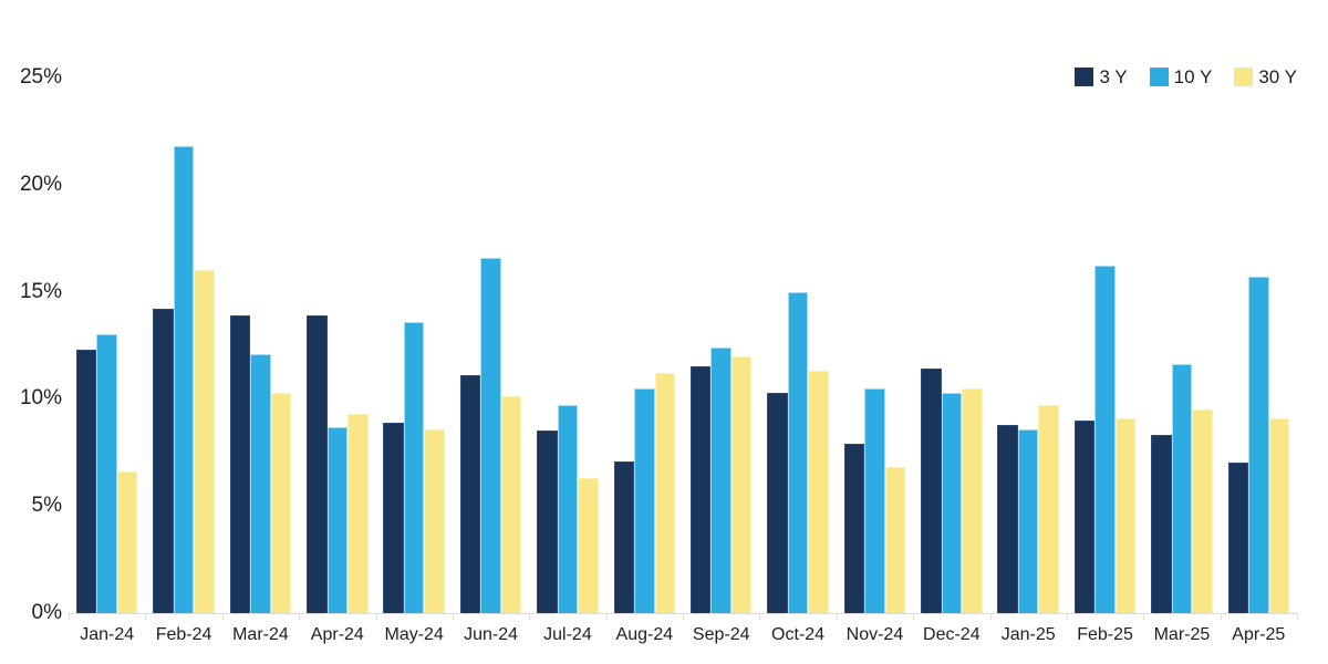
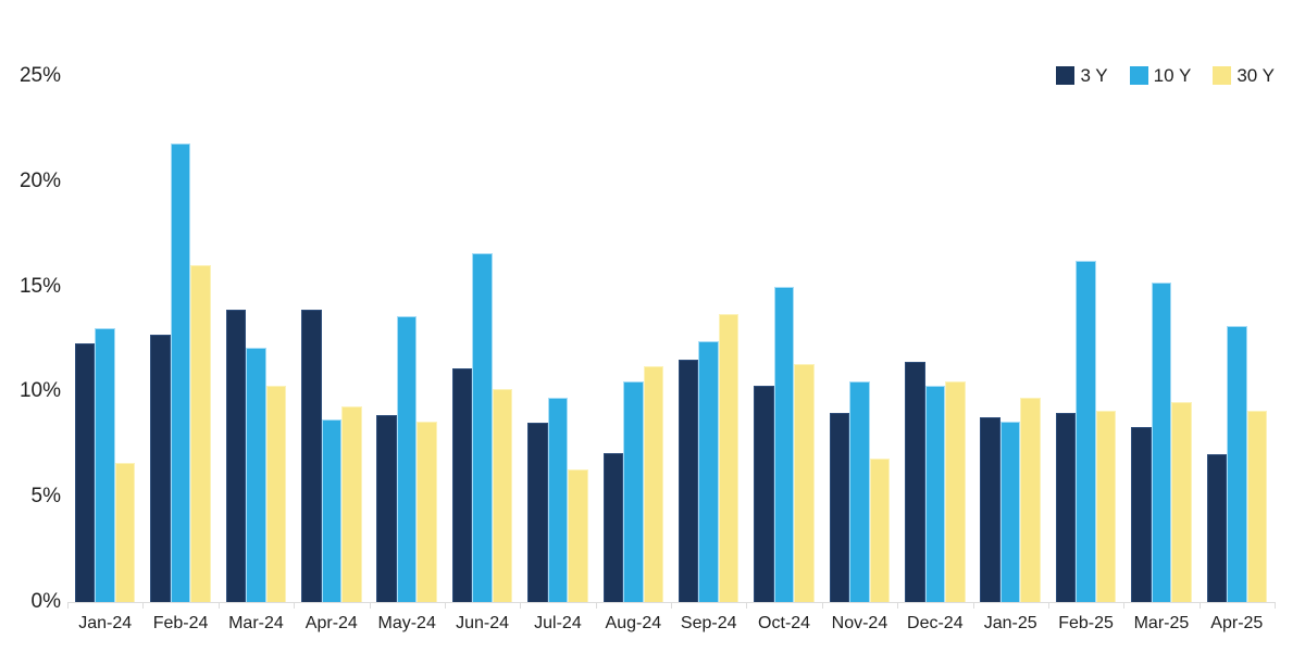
3 Y/Feb-24: 14.2% -> 12.7%
30 Y/Sep-24: 12.0% -> 13.7%
3 Y/Nov-24: 7.9% -> 9.0%
10 Y/Mar-25: 11.6% -> 15.2%
10 Y/Apr-25: 15.7% -> 13.1%
